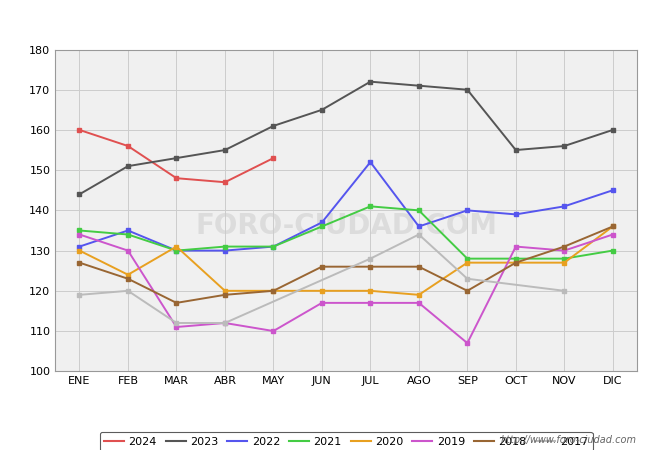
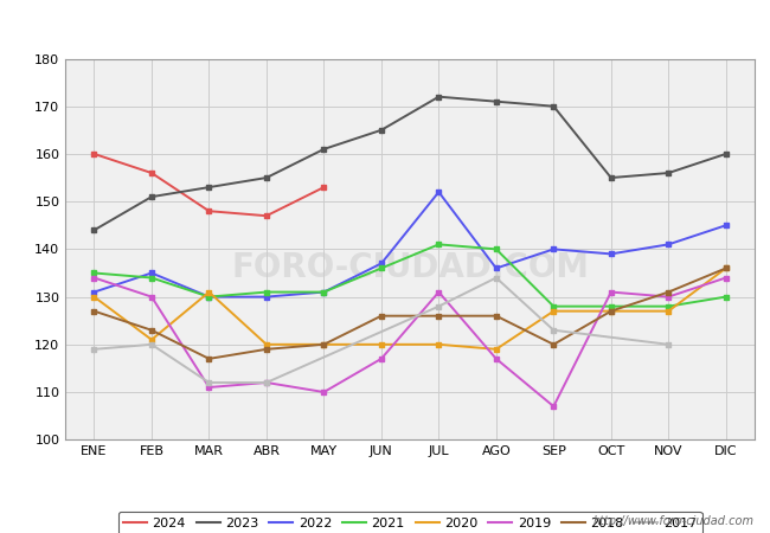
2020/FEB: 124 -> 121
2019/JUL: 117 -> 131
